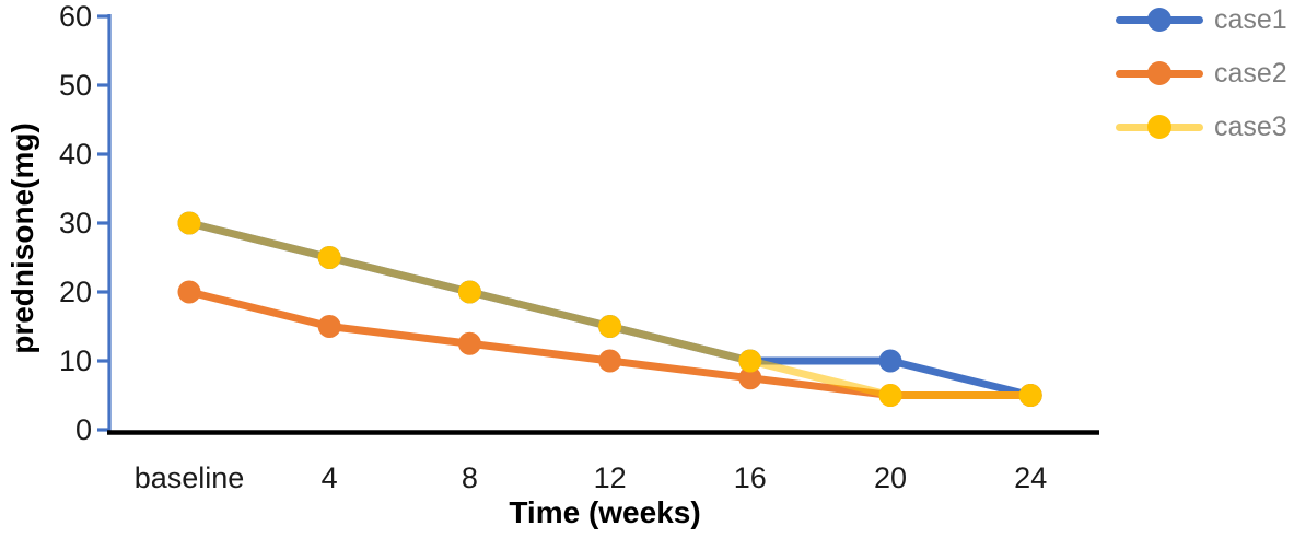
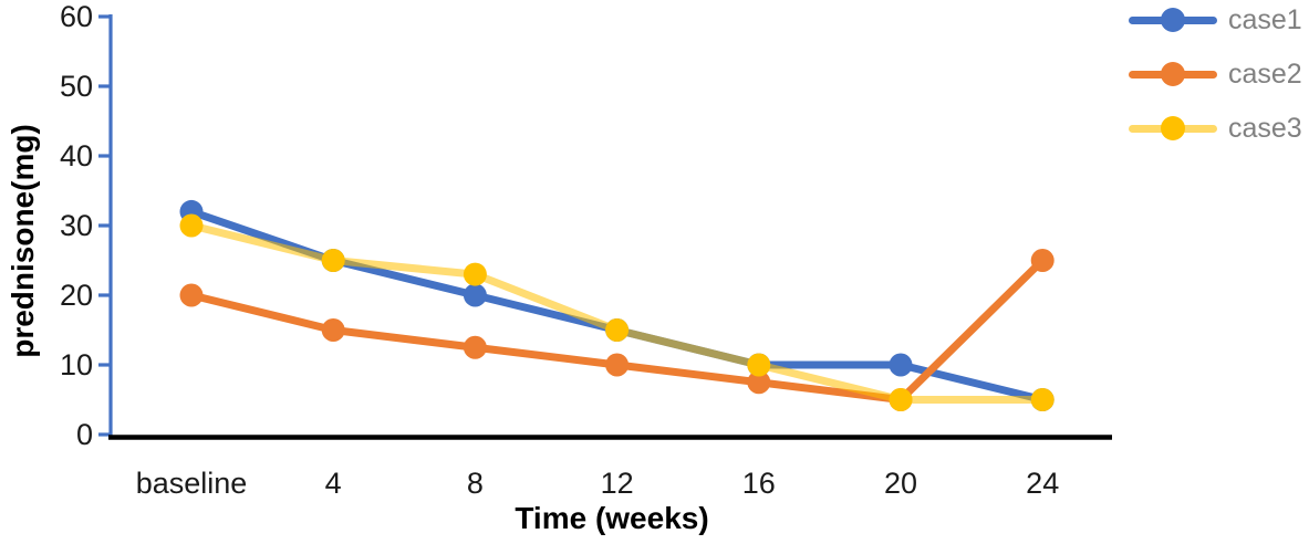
case1/baseline: 30 -> 32
case3/8: 20 -> 23
case2/24: 5 -> 25
